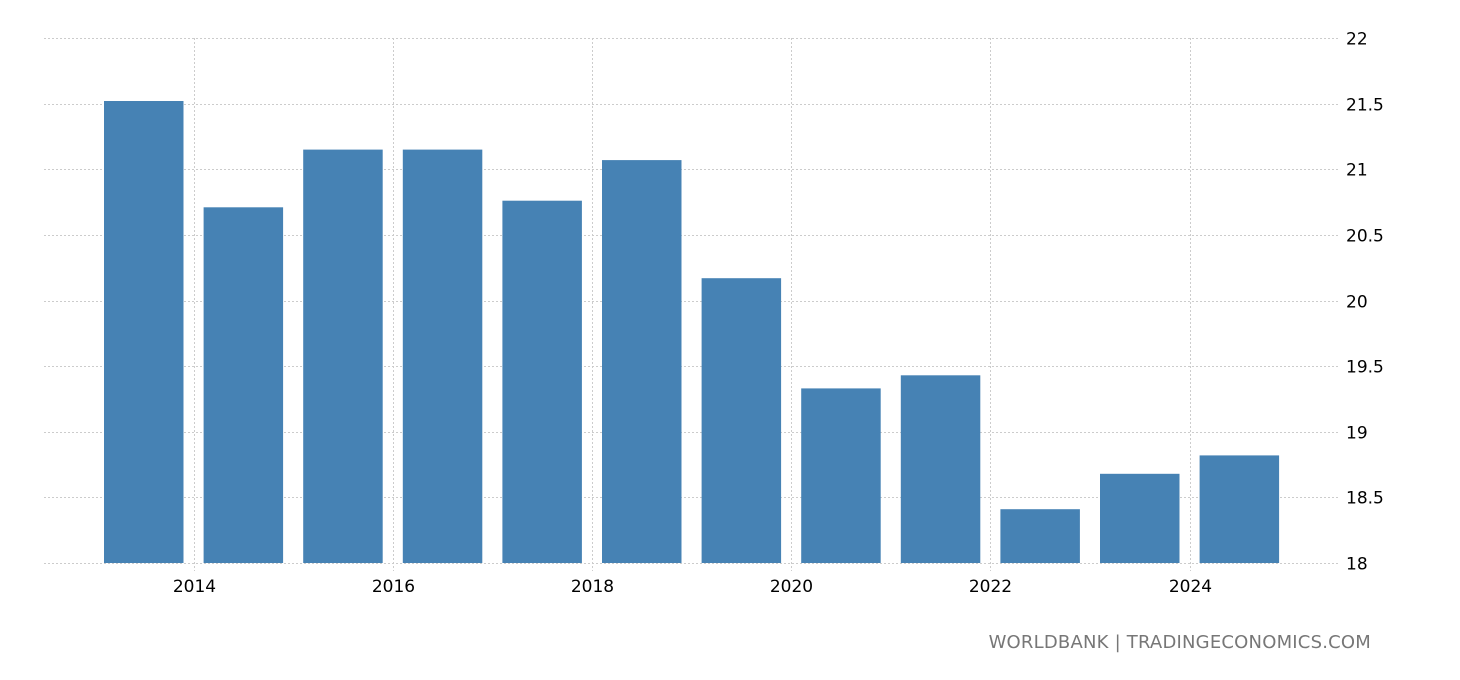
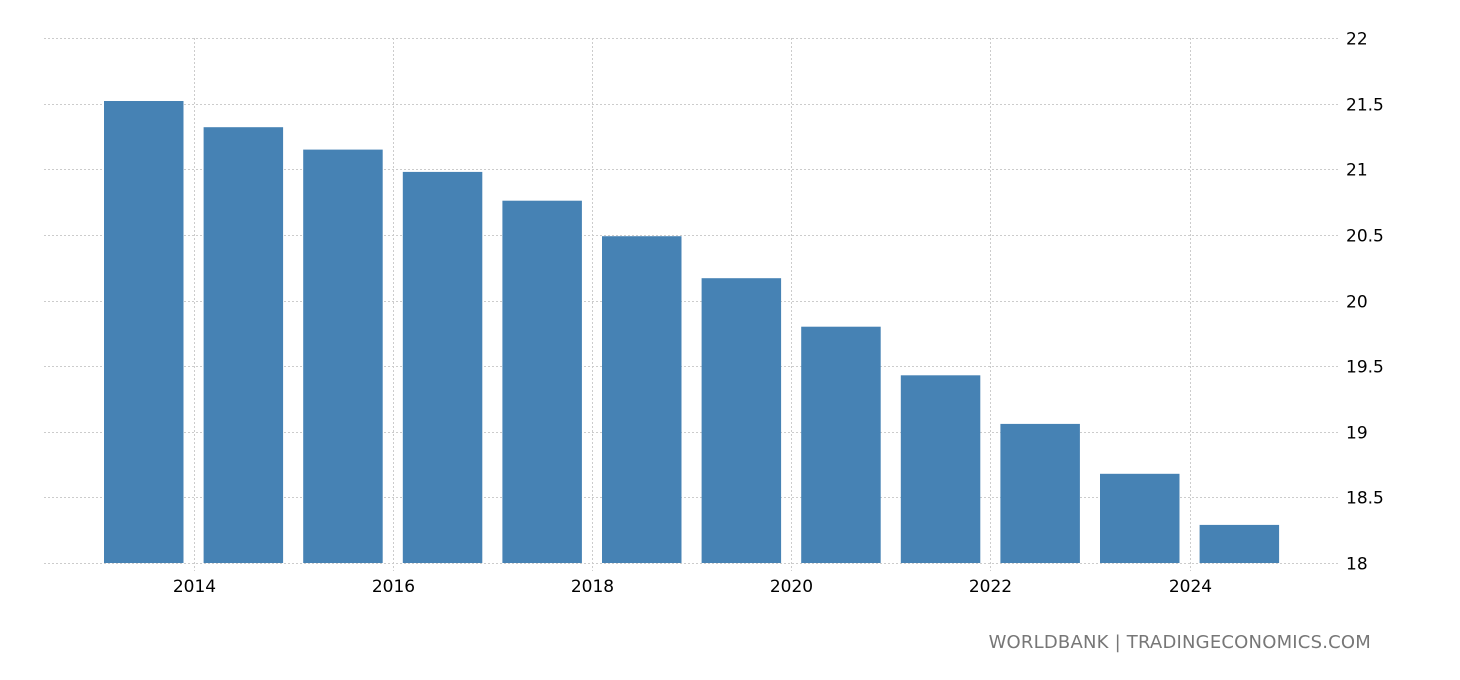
2014: 20.71 -> 21.32
2016: 21.15 -> 20.98
2018: 21.07 -> 20.49
2020: 19.33 -> 19.80
2022: 18.41 -> 19.06
2024: 18.82 -> 18.29
